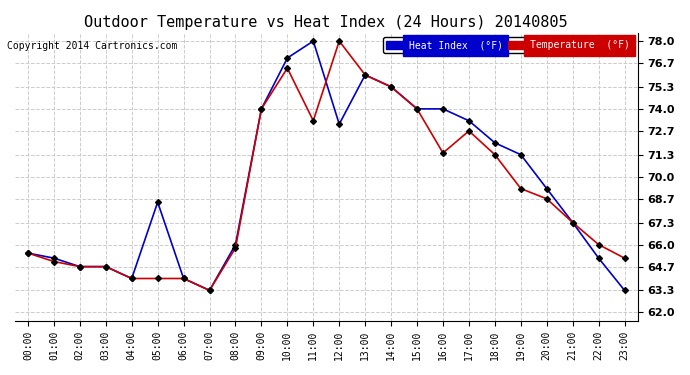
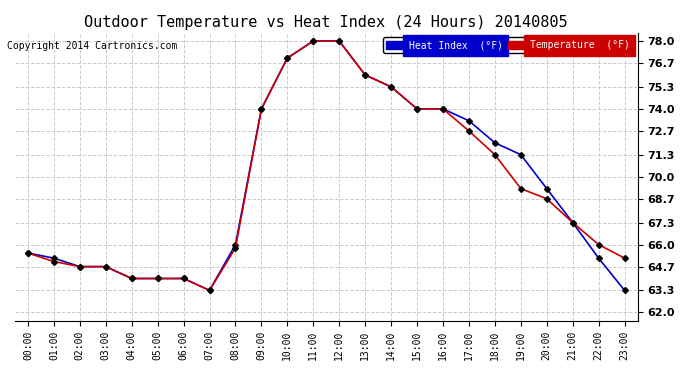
Heat Index (°F)/05:00: 68.5 -> 64.0
Temperature (°F)/10:00: 76.4 -> 77.0
Temperature (°F)/11:00: 73.3 -> 78.0
Heat Index (°F)/12:00: 73.1 -> 78.0
Temperature (°F)/16:00: 71.4 -> 74.0
